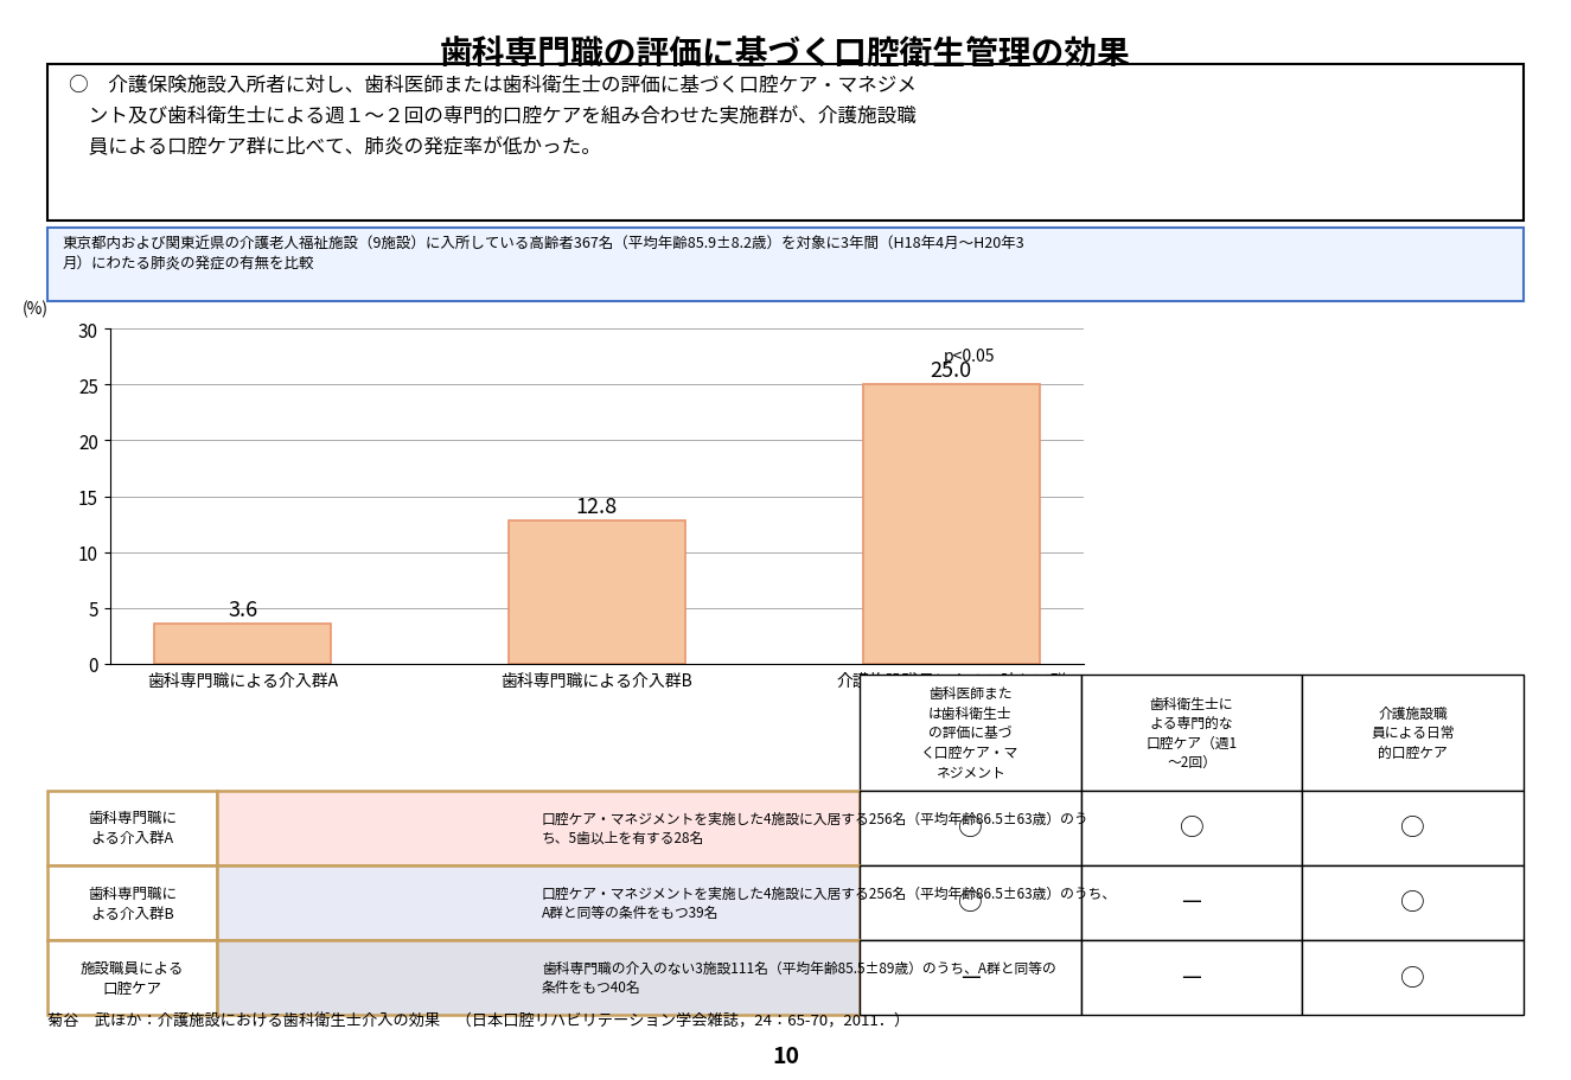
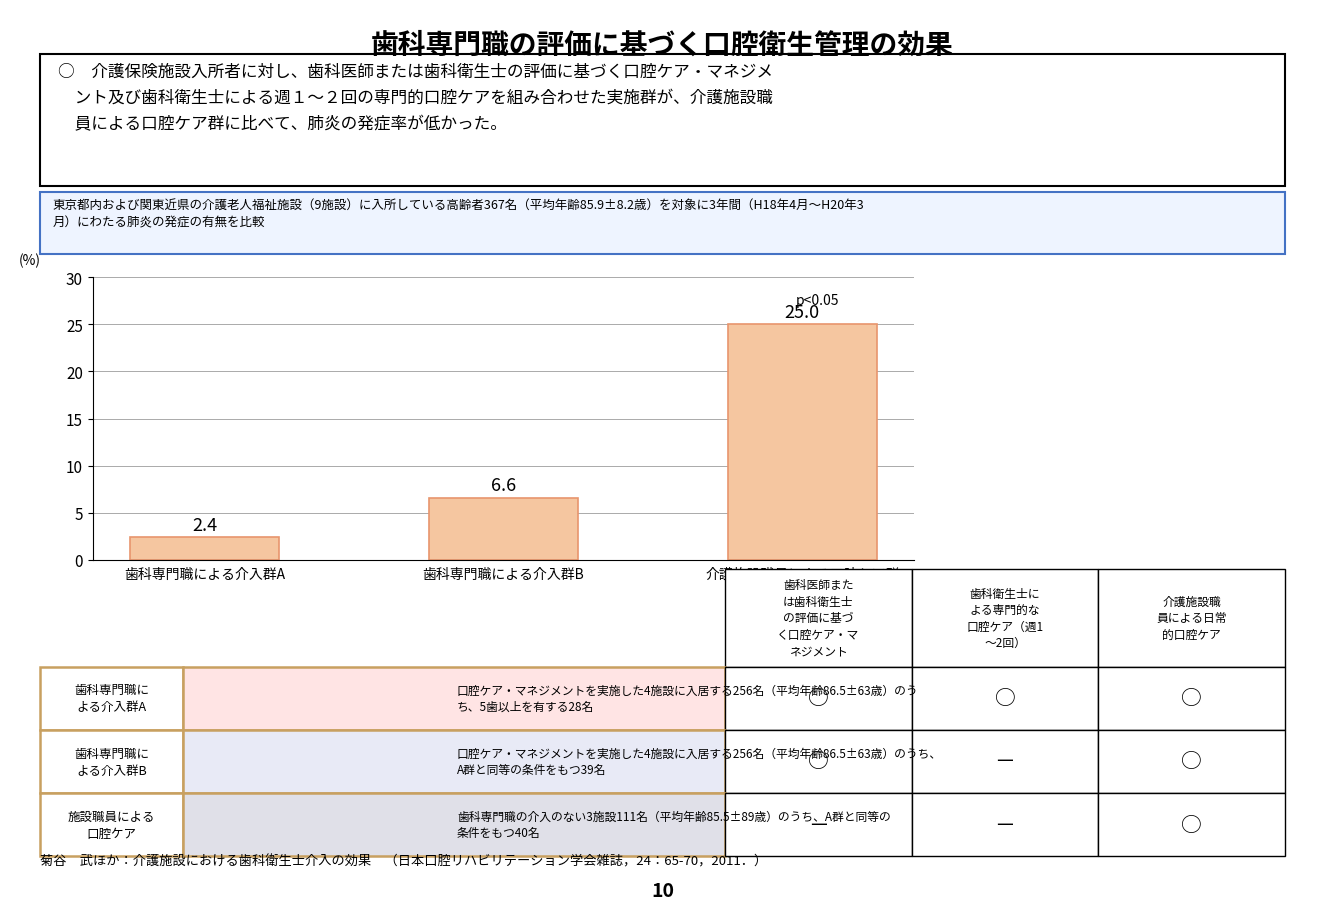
歯科専門職による介入群A: 3.6 -> 2.4
歯科専門職による介入群B: 12.8 -> 6.6
